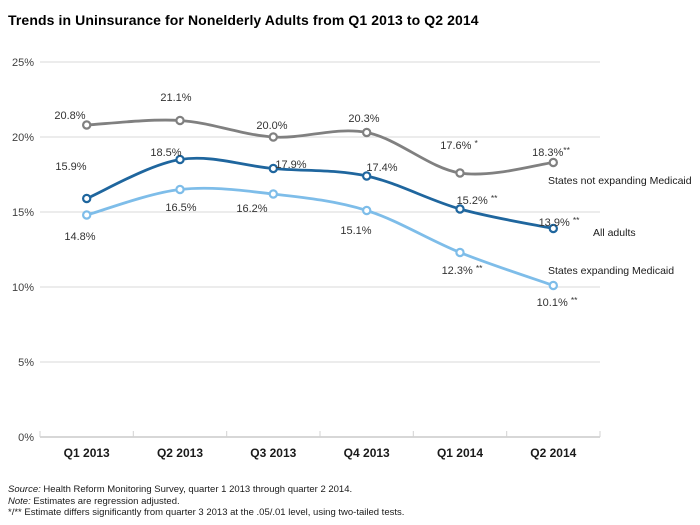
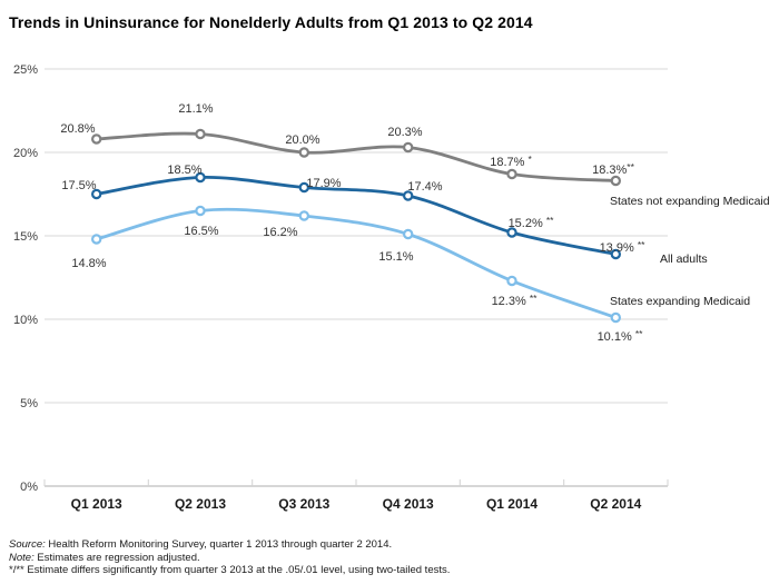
All adults/Q1 2013: 15.9% -> 17.5%
States not expanding Medicaid/Q1 2014: 17.6% -> 18.7%
